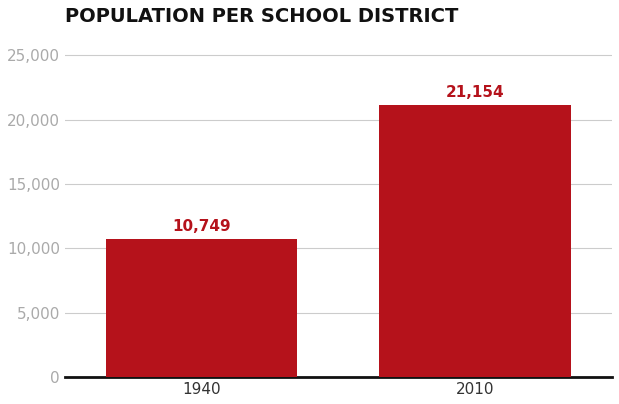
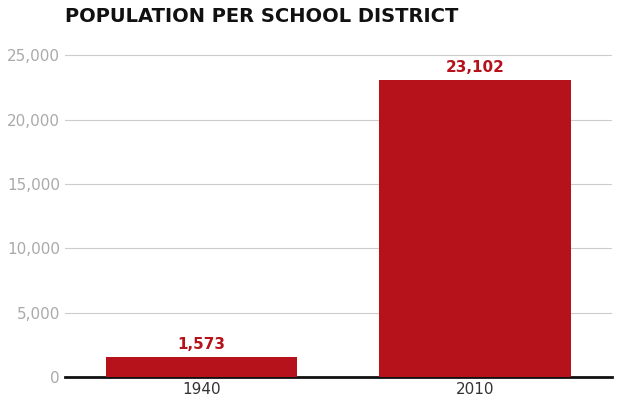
1940: 10,749 -> 1,573
2010: 21,154 -> 23,102
